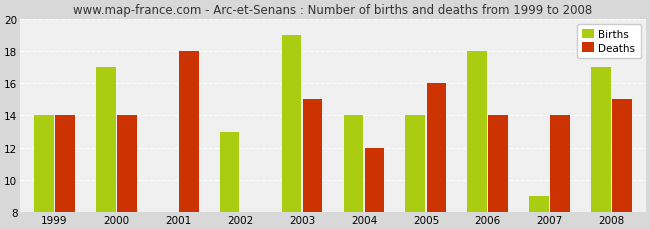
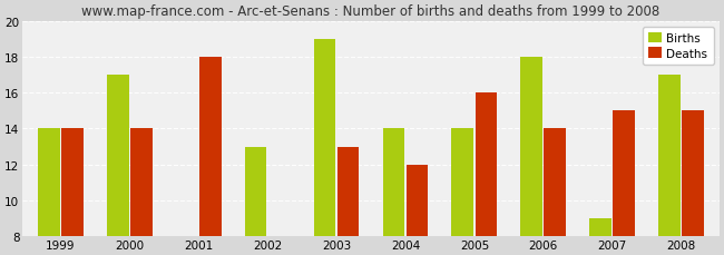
Deaths/2003: 15 -> 13
Deaths/2007: 14 -> 15
